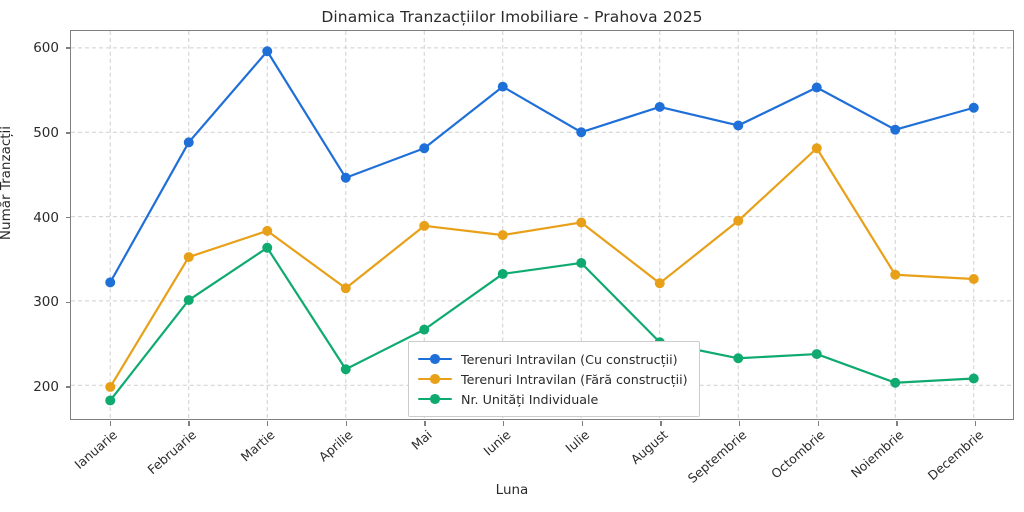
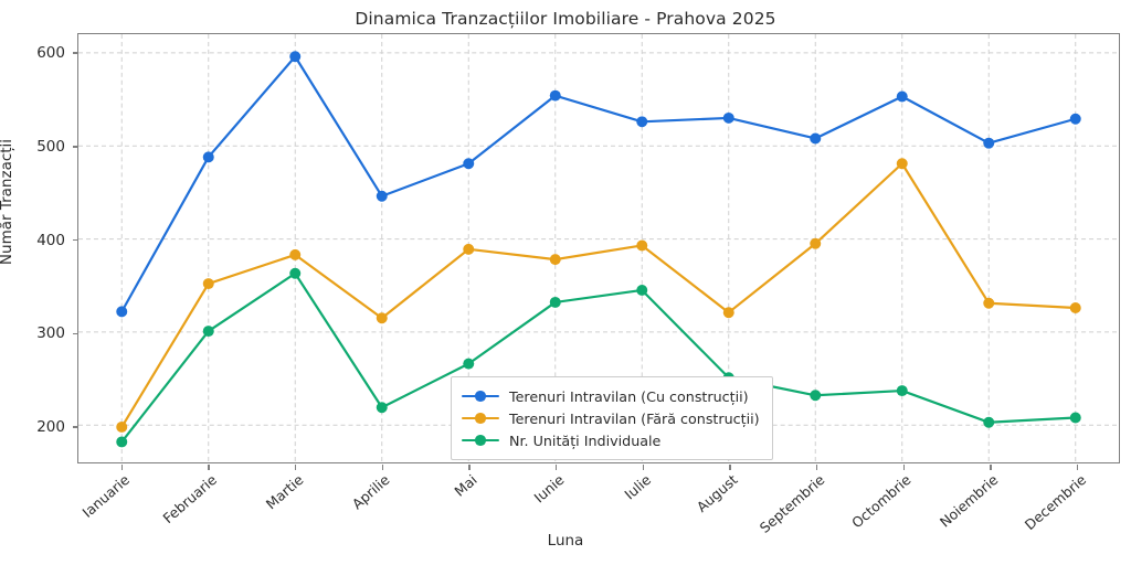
Terenuri Intravilan (Cu construcții)/Iulie: 500 -> 530
